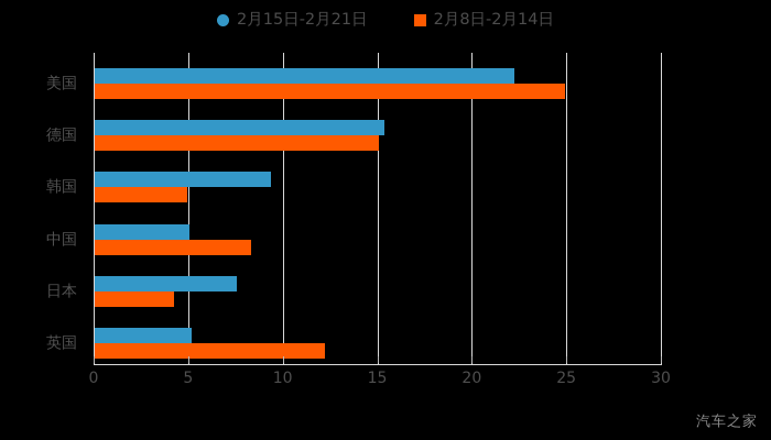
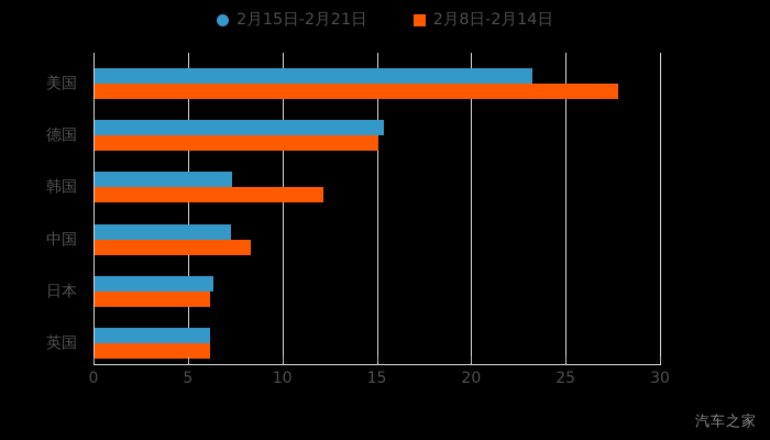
2月15日-2月21日/美国: 22.2 -> 23.2
2月8日-2月14日/美国: 24.9 -> 27.7
2月15日-2月21日/韩国: 9.3 -> 7.3
2月8日-2月14日/韩国: 4.9 -> 12.1
2月15日-2月21日/中国: 5.0 -> 7.2
2月15日-2月21日/日本: 7.5 -> 6.3
2月8日-2月14日/日本: 4.2 -> 6.1
2月15日-2月21日/英国: 5.1 -> 6.1
2月8日-2月14日/英国: 12.2 -> 6.1
